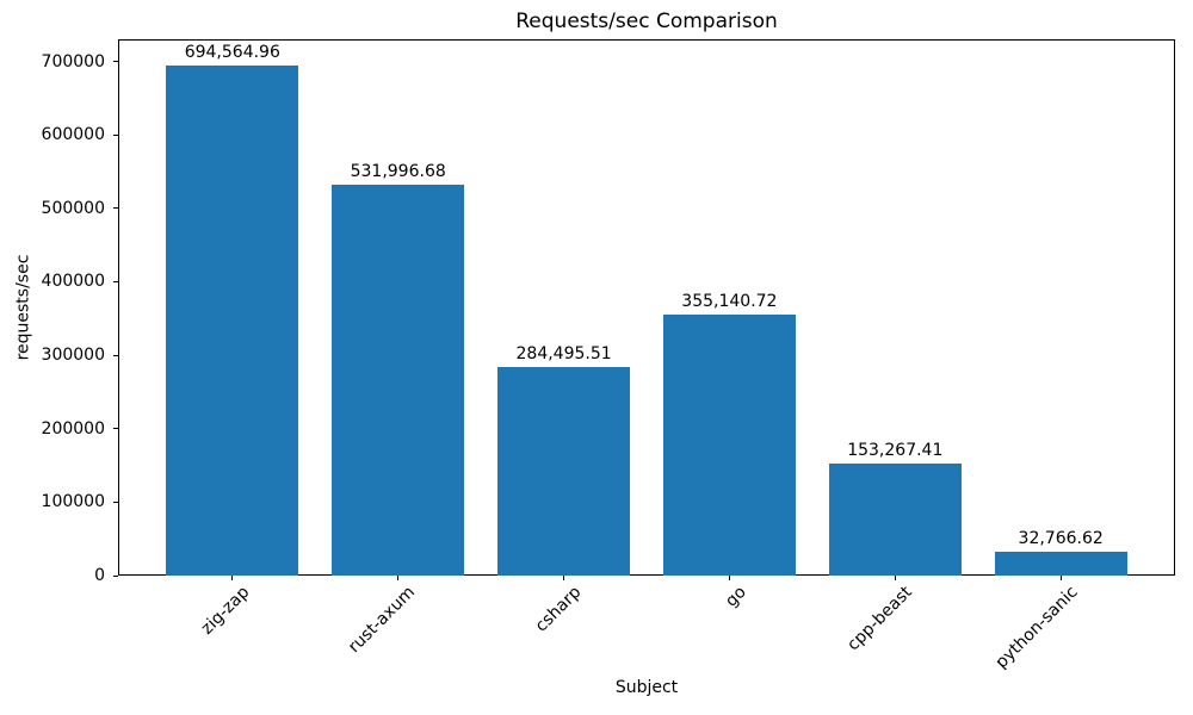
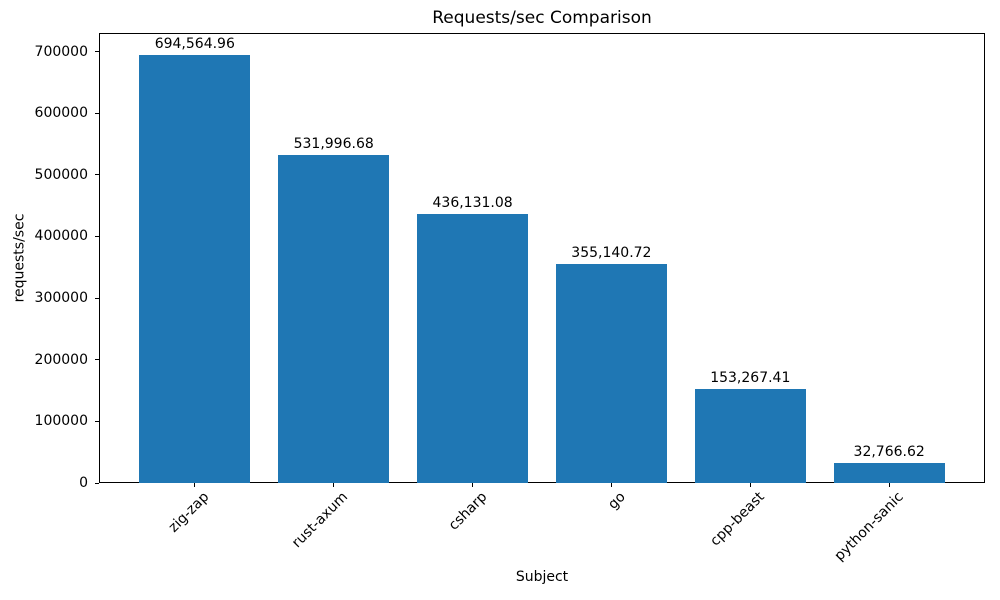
csharp: 284,495.51 -> 436,131.08
